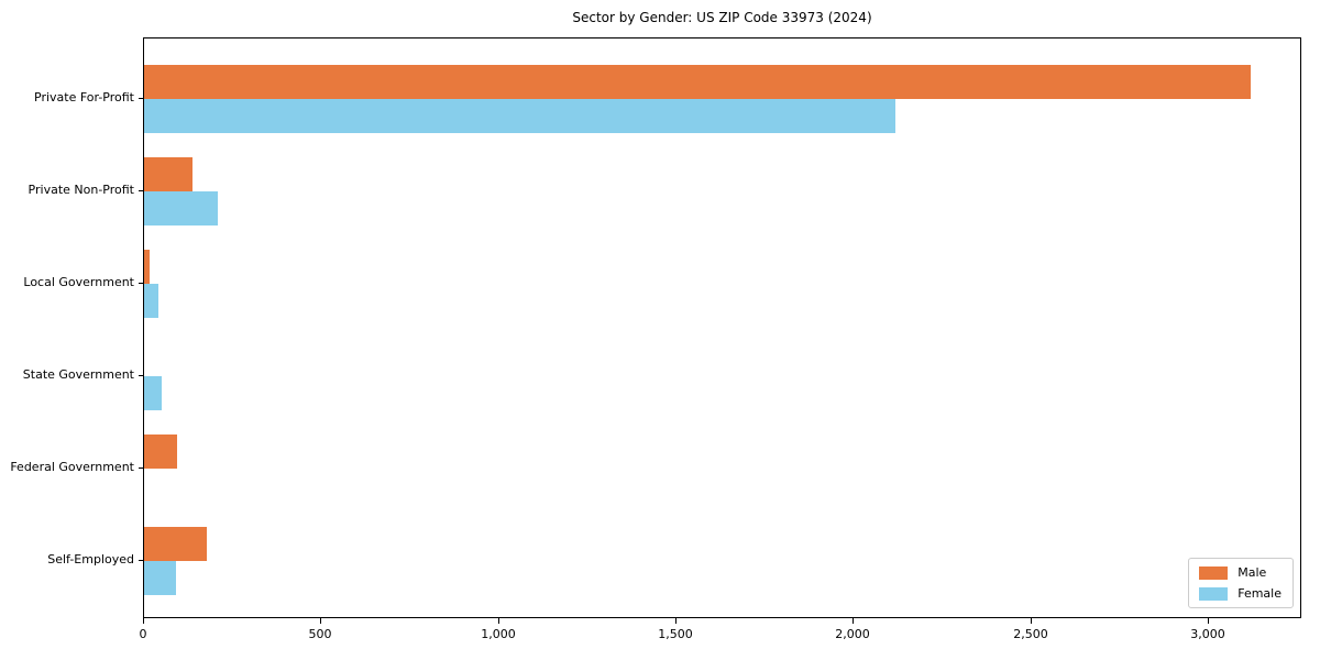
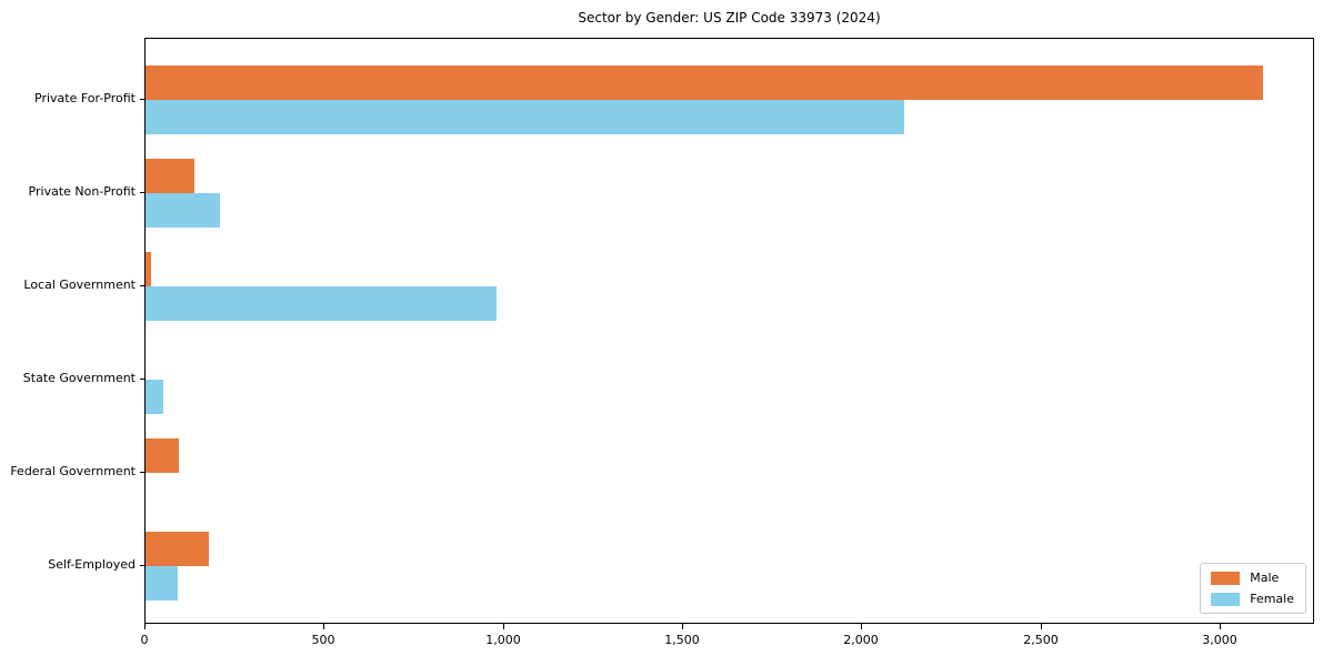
Female/Local Government: 40 -> 980
